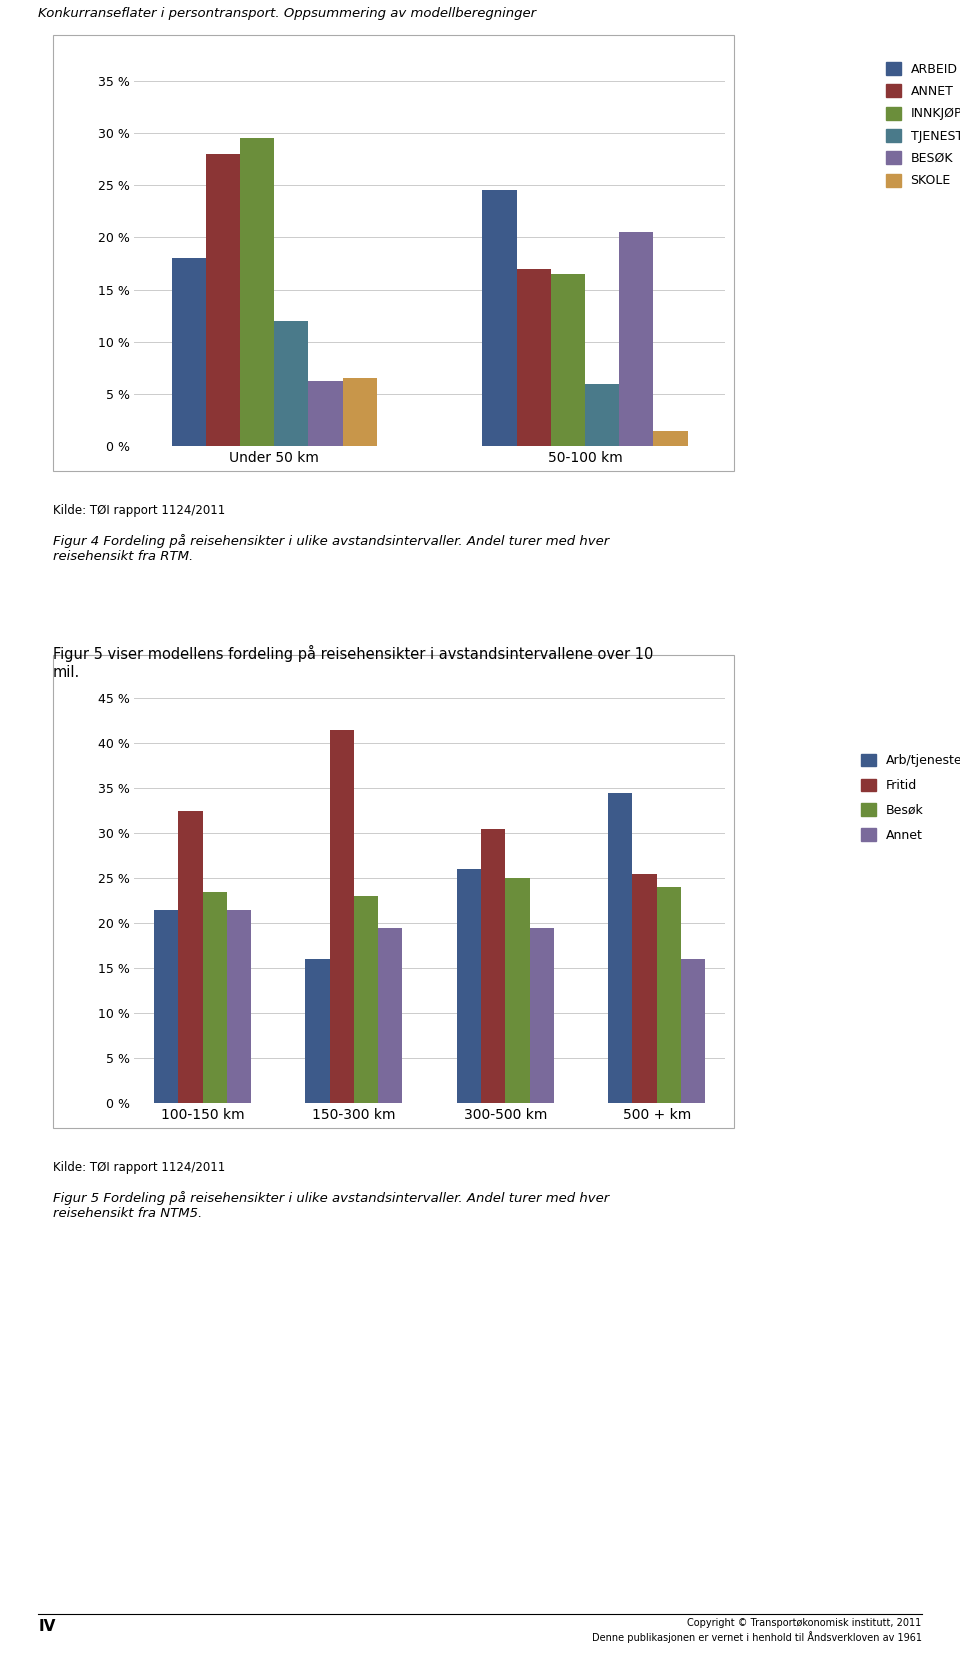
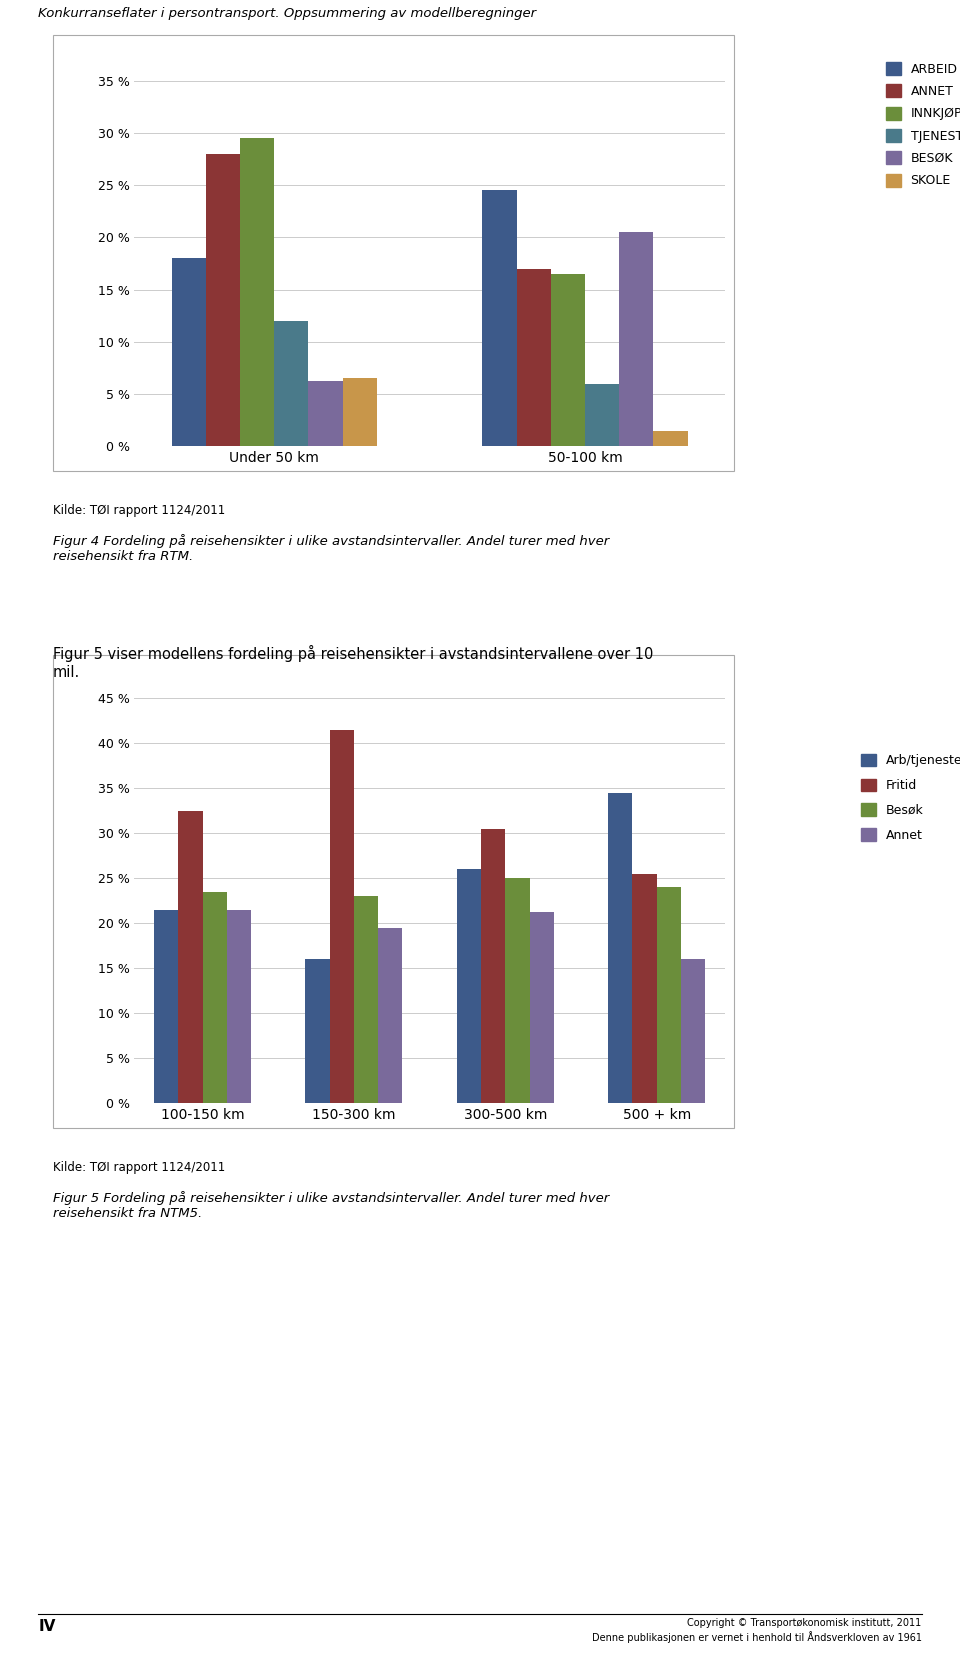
Annet/300-500 km: 19.5 % -> 21.2 %
